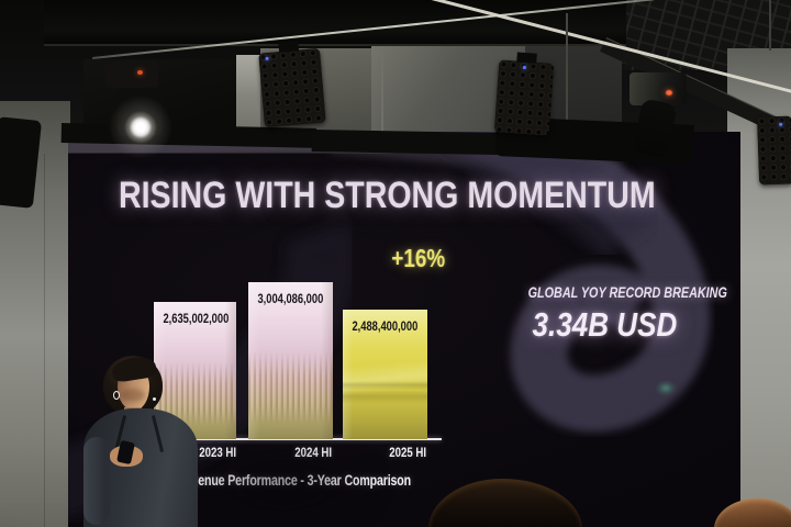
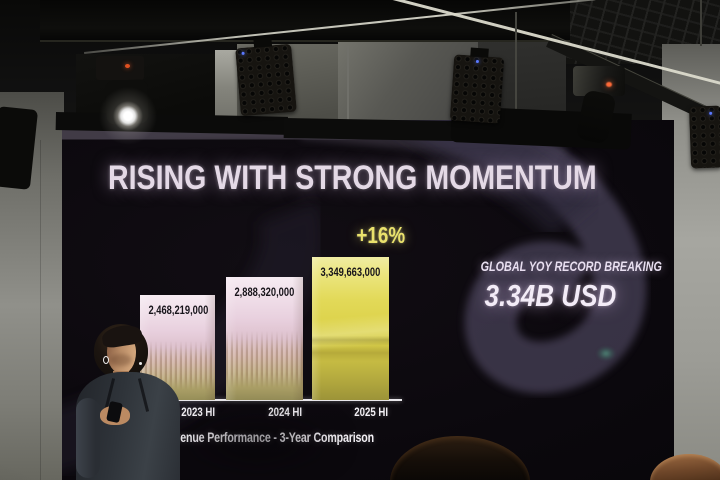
2023 HI: 2,635,002,000 -> 2,468,219,000
2024 HI: 3,004,086,000 -> 2,888,320,000
2025 HI: 2,488,400,000 -> 3,349,663,000
